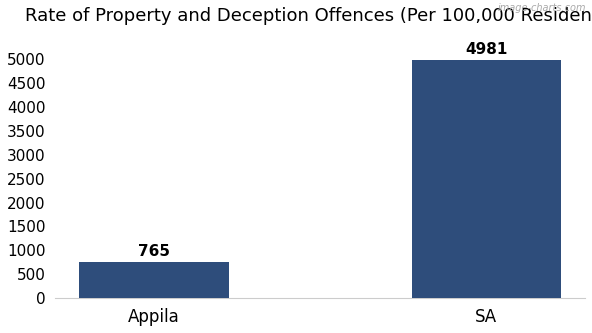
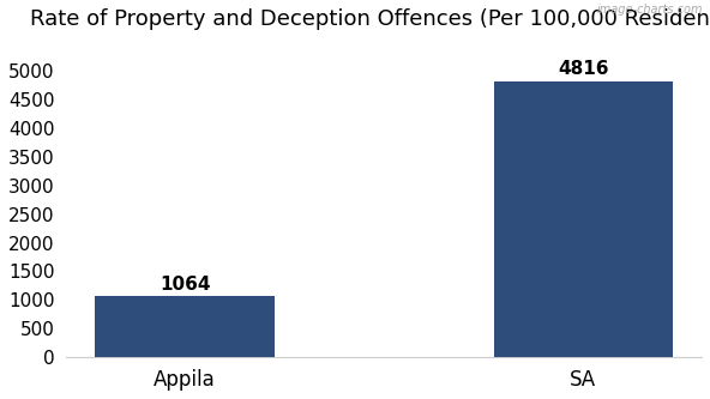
Appila: 765 -> 1064
SA: 4981 -> 4816
